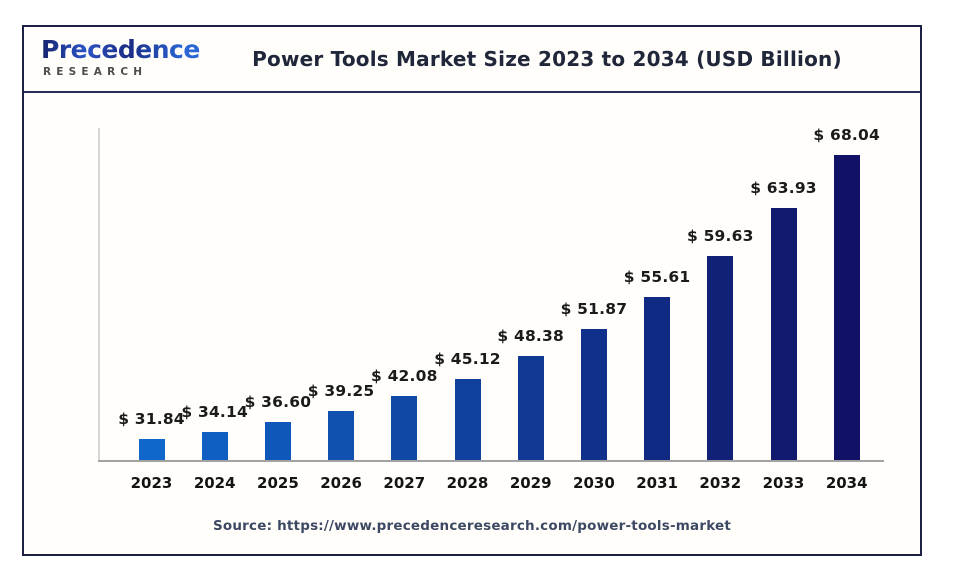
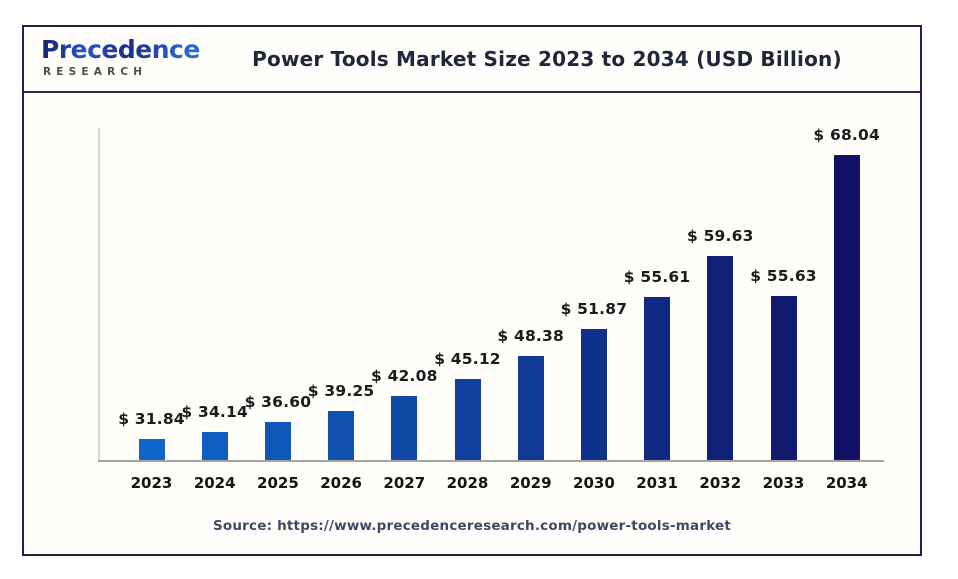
2033: 63.93 -> 55.63
